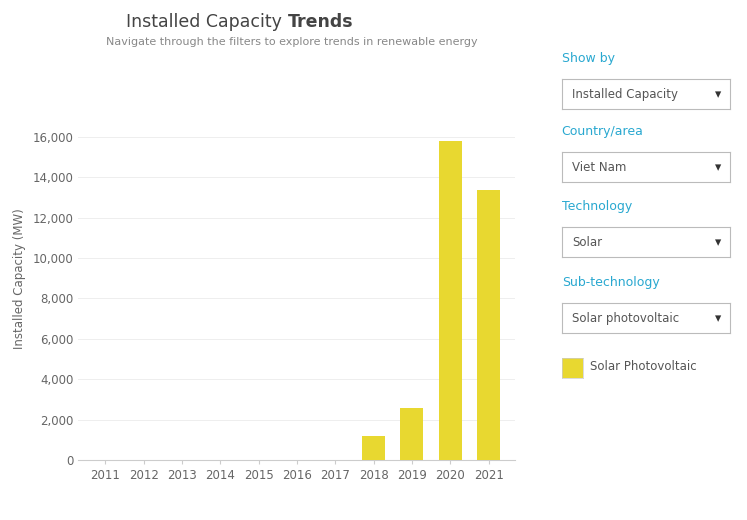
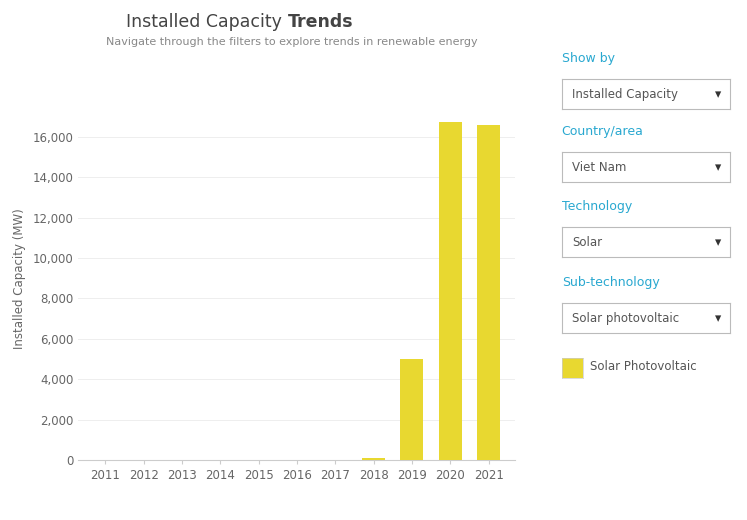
2018: 1,200 -> 90
2019: 2,600 -> 5,000
2020: 15,800 -> 16,700
2021: 13,350 -> 16,600
